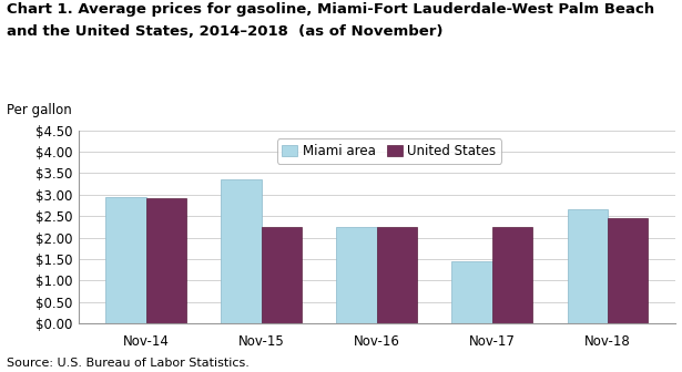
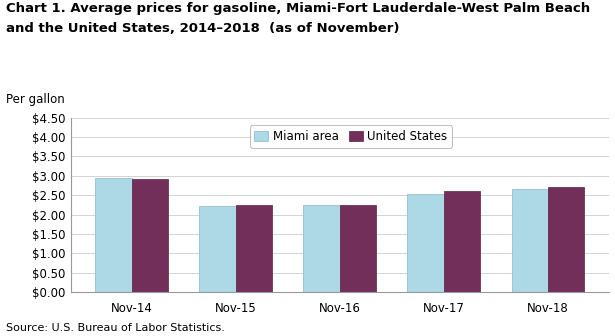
Miami area/Nov-15: $3.35 -> $2.22
Miami area/Nov-17: $1.45 -> $2.54
United States/Nov-17: $2.25 -> $2.60
United States/Nov-18: $2.45 -> $2.72
